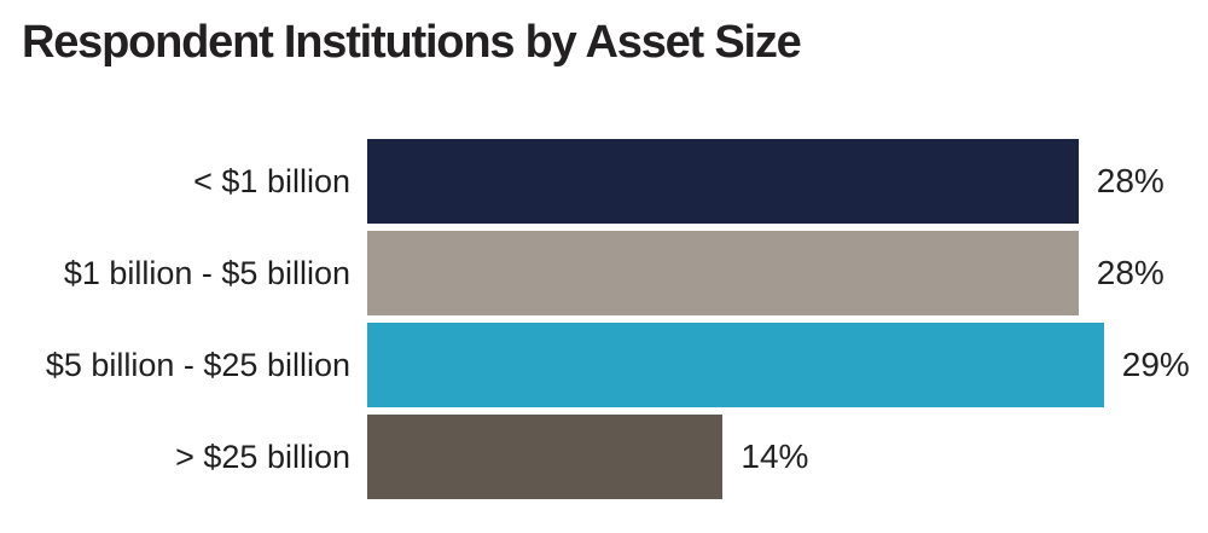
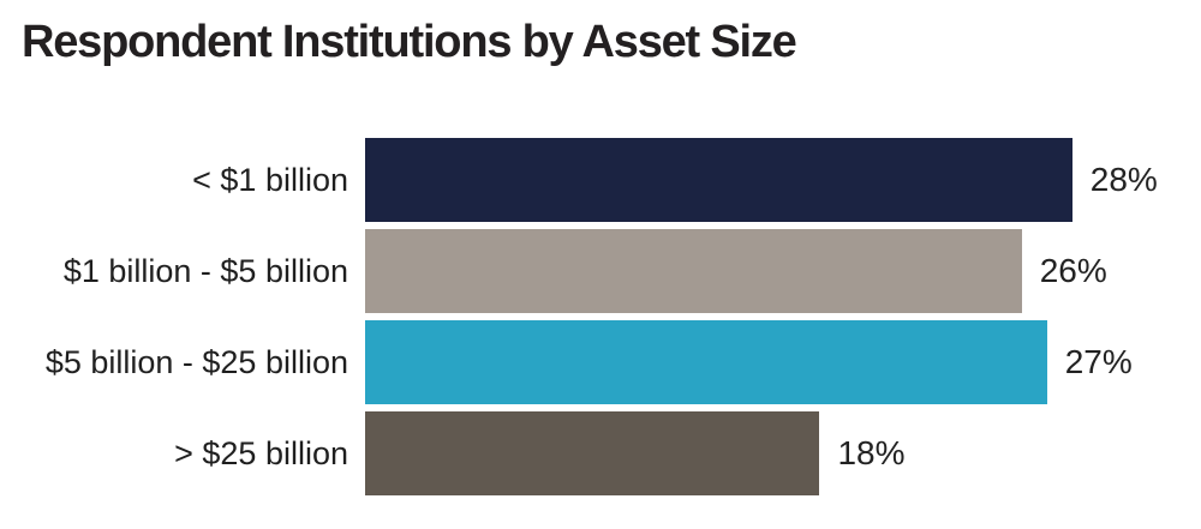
$1 billion - $5 billion: 28% -> 26%
$5 billion - $25 billion: 29% -> 27%
> $25 billion: 14% -> 18%
